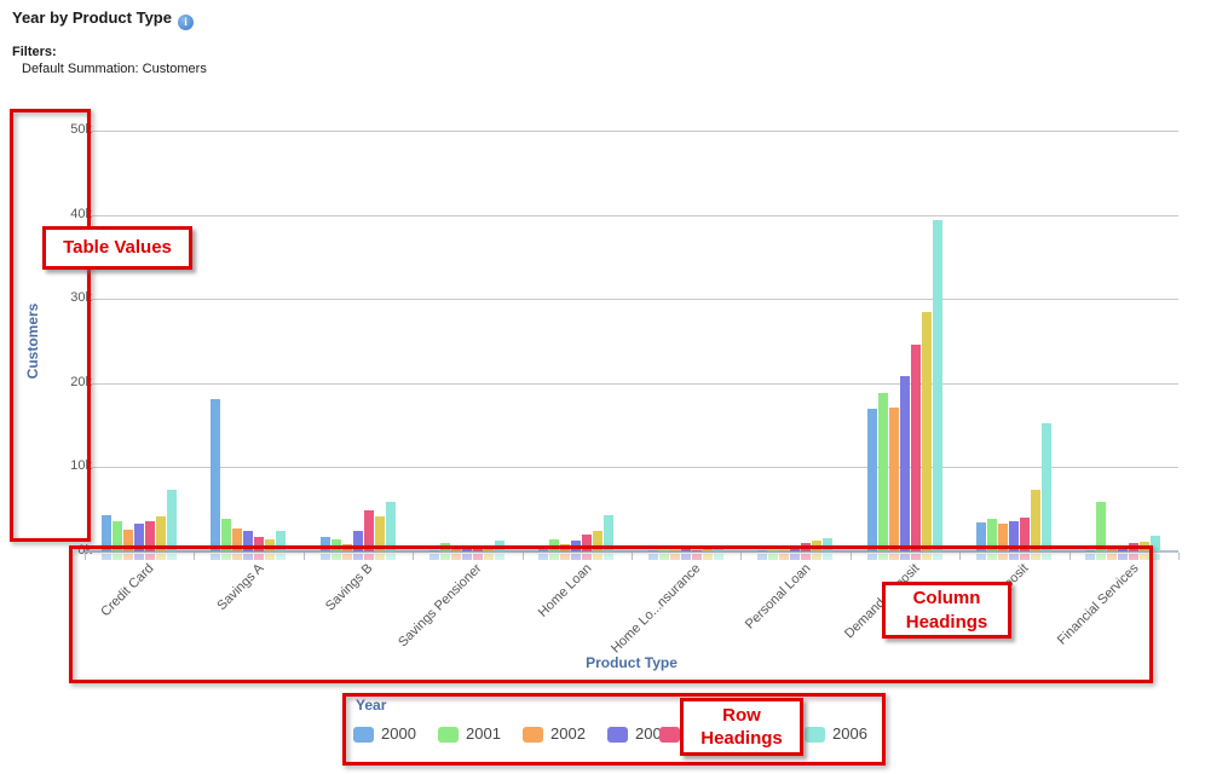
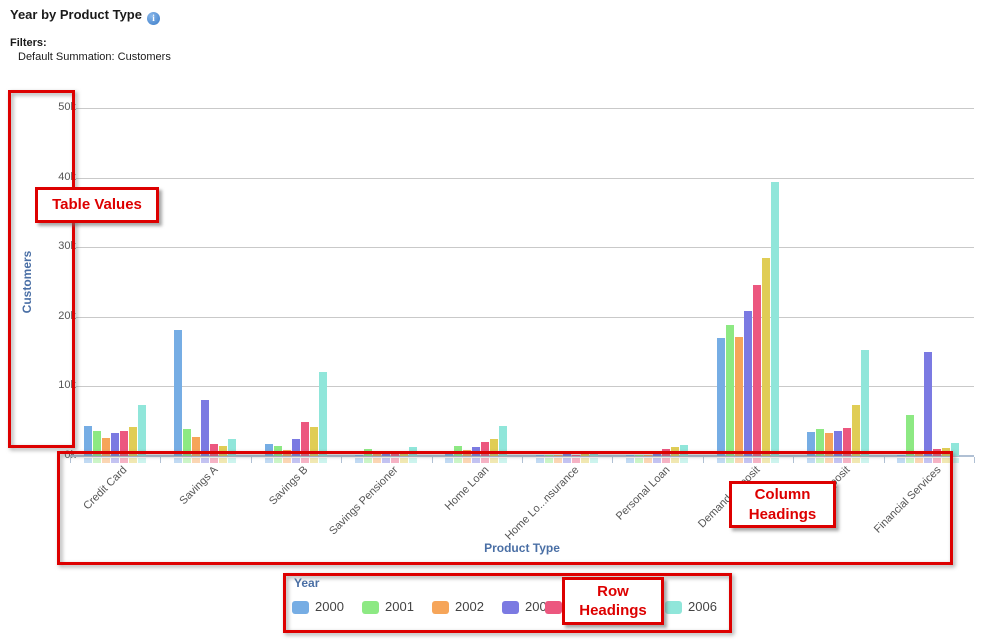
2003/Savings A: 2k -> 8k
2006/Savings B: 6k -> 12k
2003/Financial Services: 1k -> 15k
